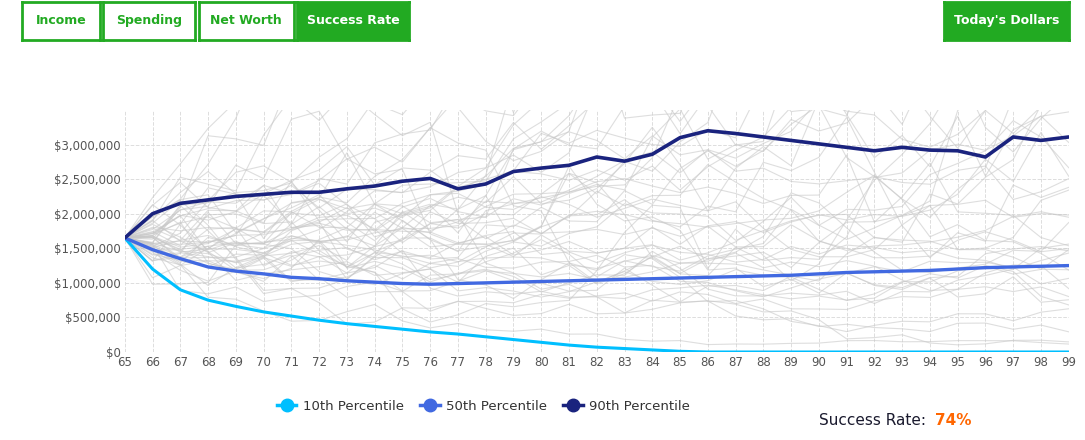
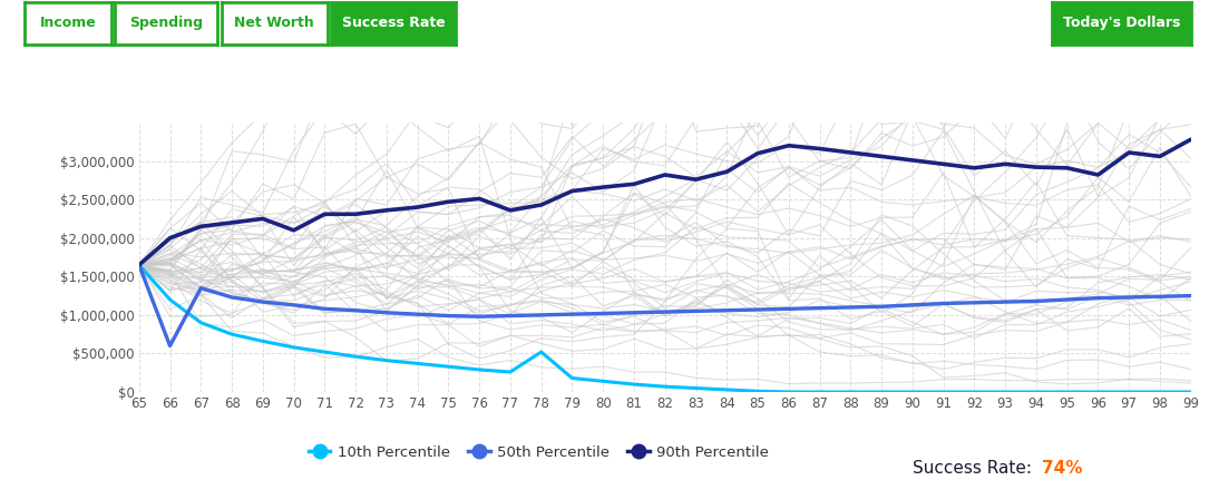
50th Percentile/66: $1,480,000 -> $600,000
90th Percentile/70: $2,280,000 -> $2,100,000
10th Percentile/78: $220,000 -> $520,000
90th Percentile/99: $3,110,000 -> $3,280,000
